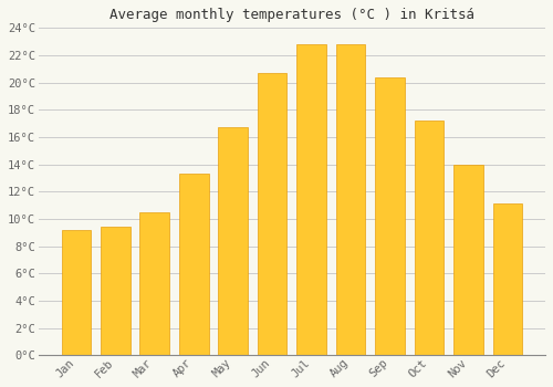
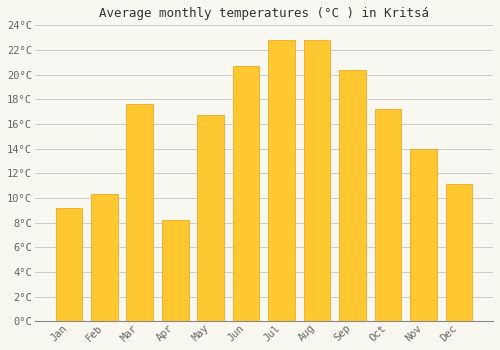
Feb: 9.4°C -> 10.3°C
Mar: 10.5°C -> 17.6°C
Apr: 13.3°C -> 8.2°C
